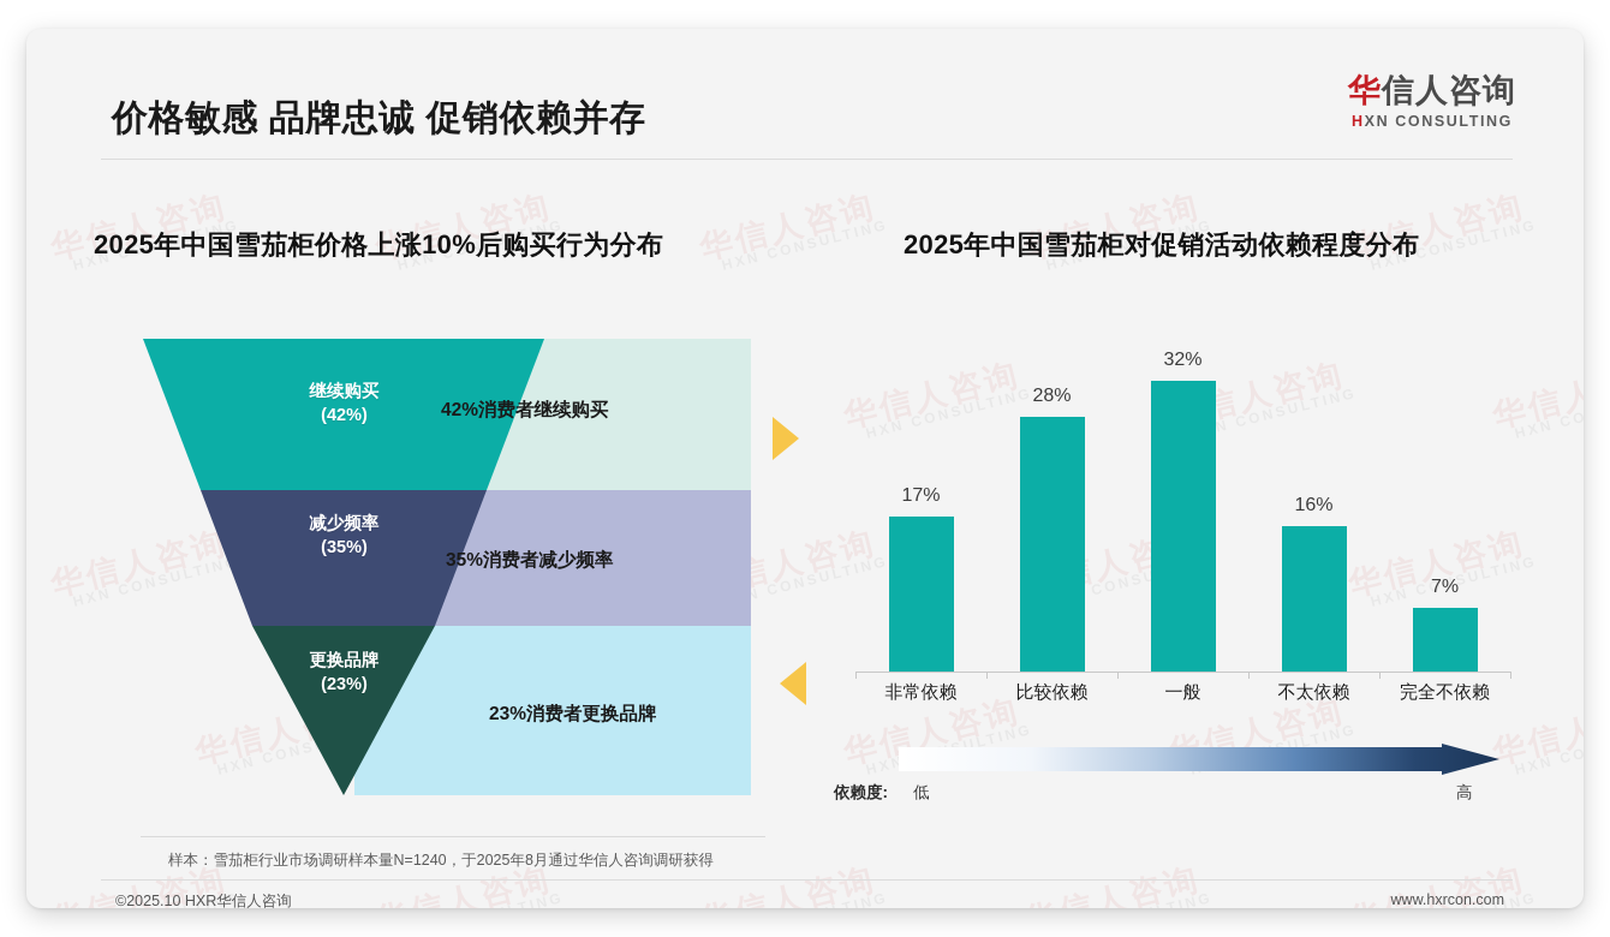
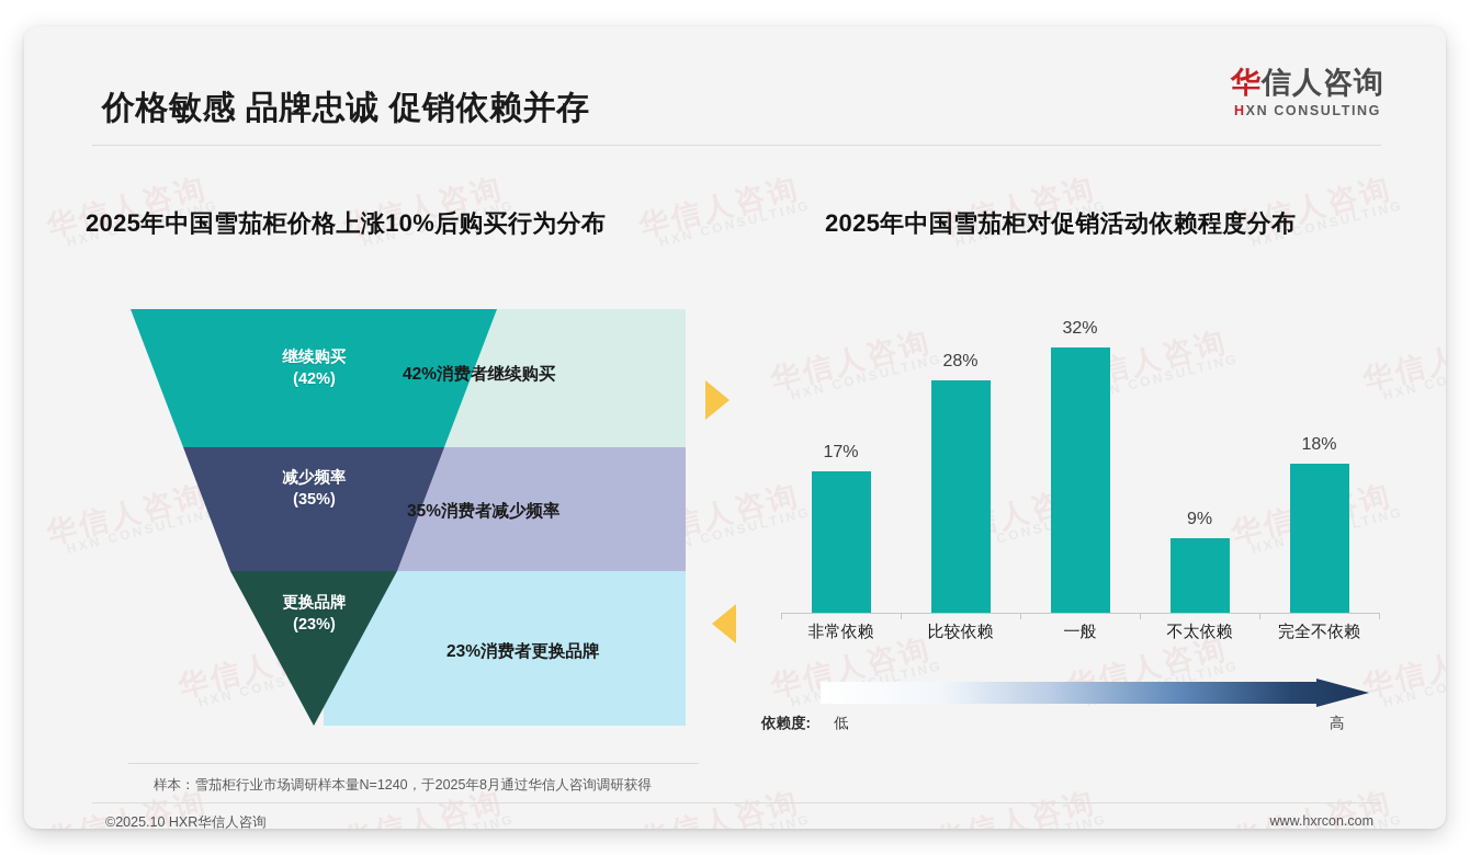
2025年中国雪茄柜对促销活动依赖程度分布/不太依赖: 16% -> 9%
2025年中国雪茄柜对促销活动依赖程度分布/完全不依赖: 7% -> 18%
